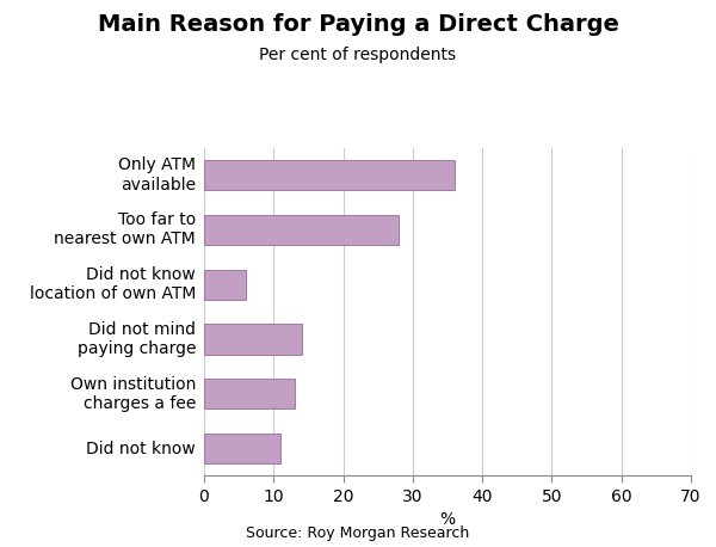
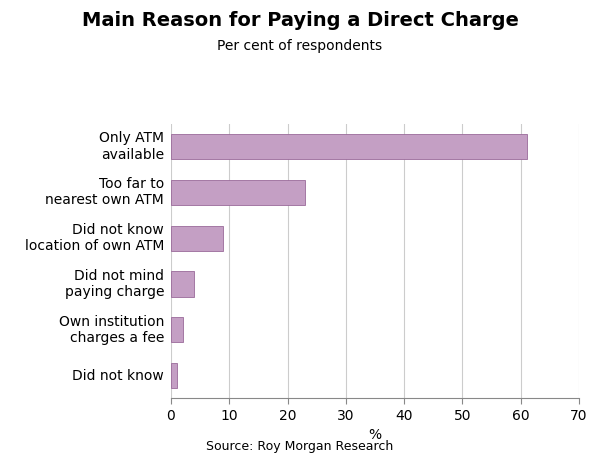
Only ATM available: 36 -> 61
Too far to nearest own ATM: 28 -> 23
Did not know location of own ATM: 6 -> 9
Did not mind paying charge: 14 -> 4
Own institution charges a fee: 13 -> 2
Did not know: 11 -> 1
